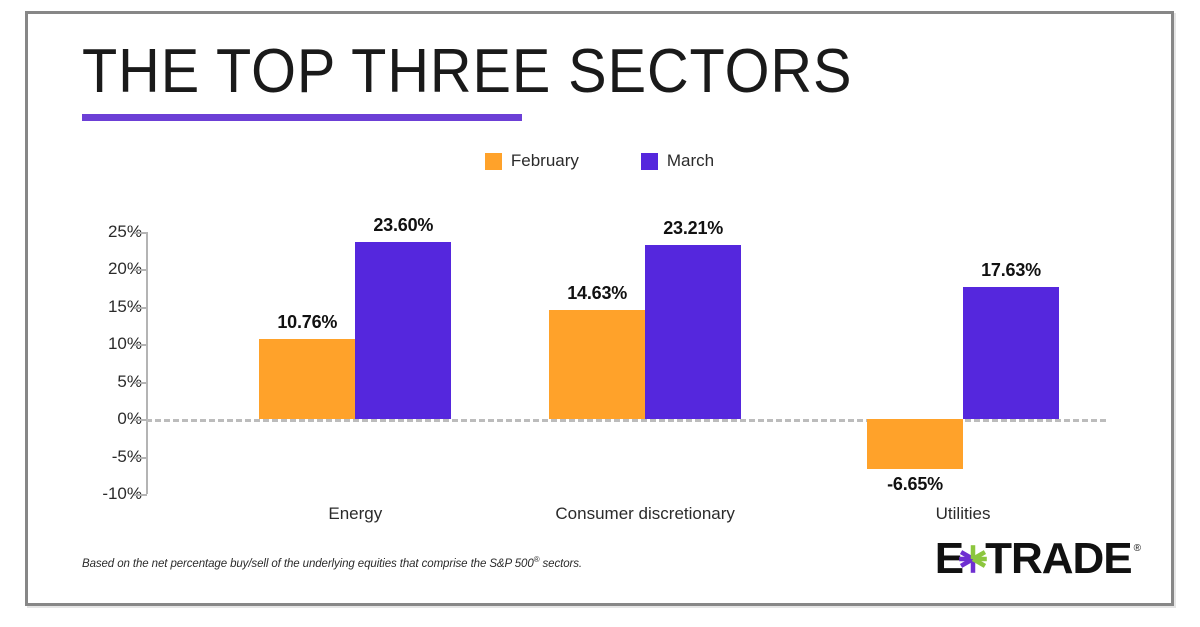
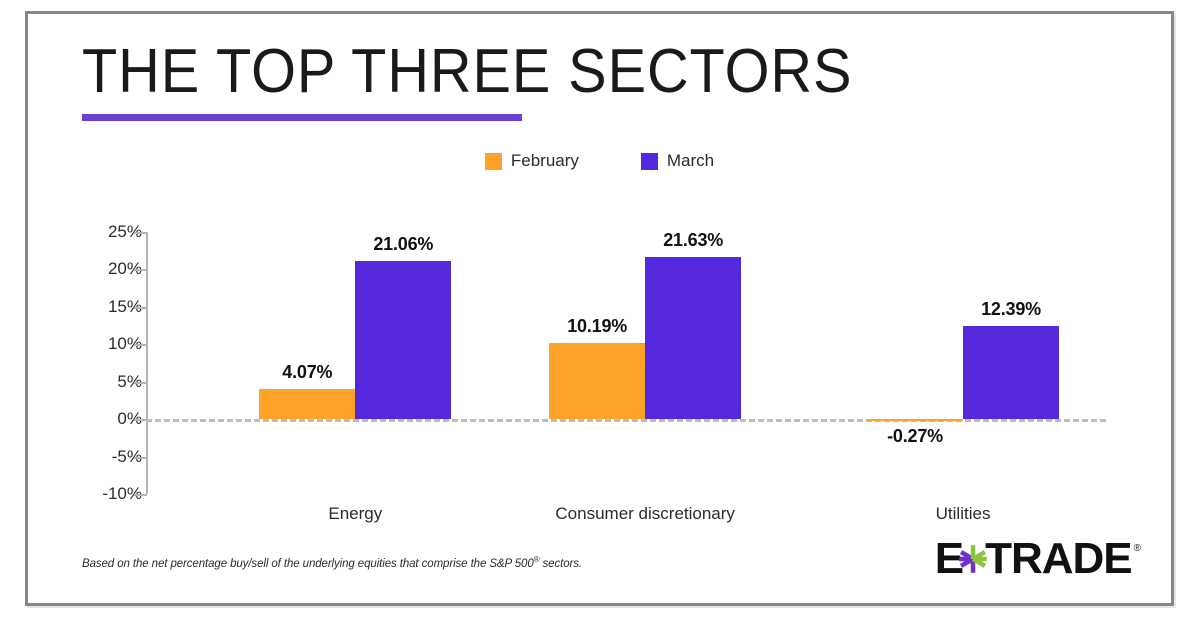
February/Energy: 10.76% -> 4.07%
March/Energy: 23.60% -> 21.06%
February/Consumer discretionary: 14.63% -> 10.19%
March/Consumer discretionary: 23.21% -> 21.63%
February/Utilities: -6.65% -> -0.27%
March/Utilities: 17.63% -> 12.39%
